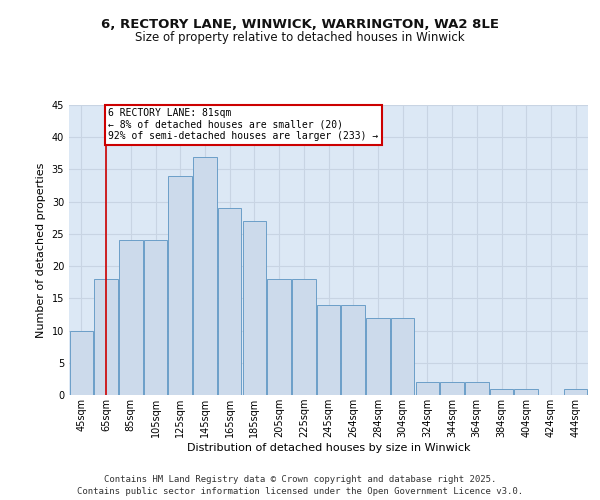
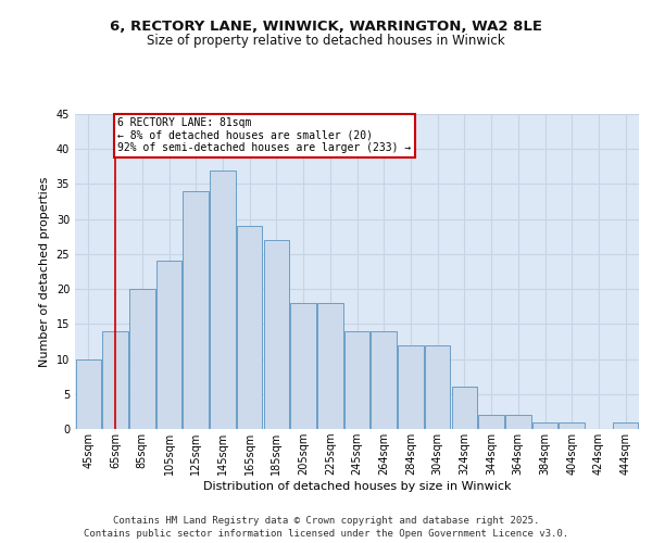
65sqm: 18 -> 14
85sqm: 24 -> 20
324sqm: 2 -> 6
